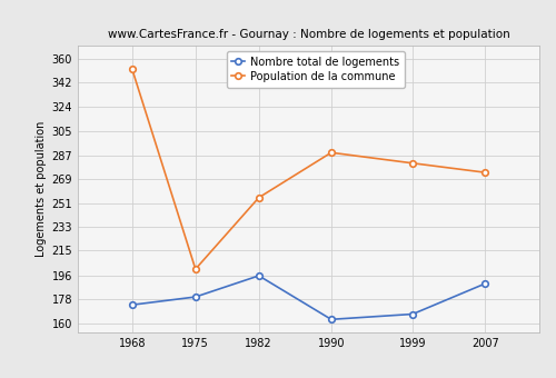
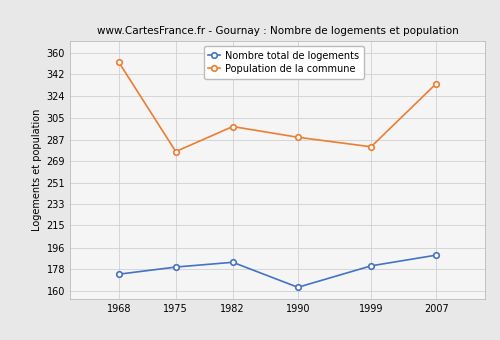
Population de la commune/1975: 201 -> 277
Nombre total de logements/1982: 196 -> 184
Population de la commune/1982: 255 -> 298
Nombre total de logements/1999: 167 -> 181
Population de la commune/2007: 274 -> 334
